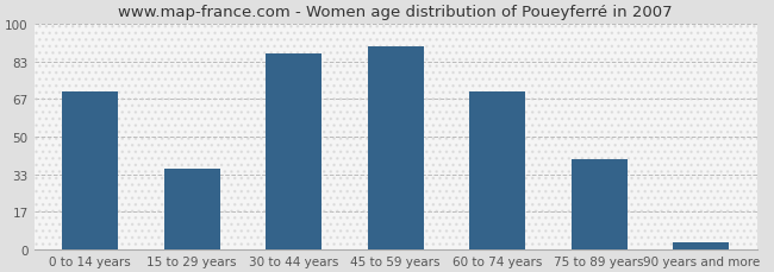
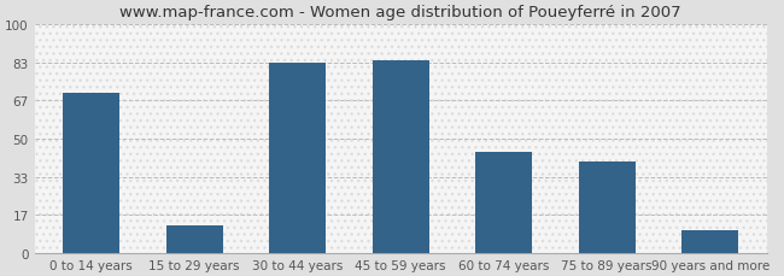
15 to 29 years: 36 -> 12
30 to 44 years: 87 -> 83
45 to 59 years: 90 -> 84
60 to 74 years: 70 -> 44
90 years and more: 3 -> 10
